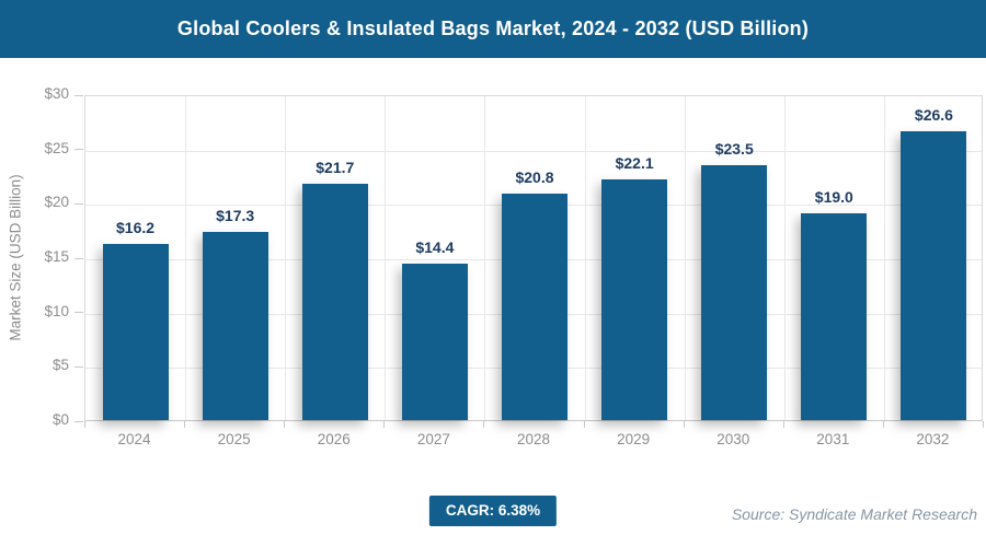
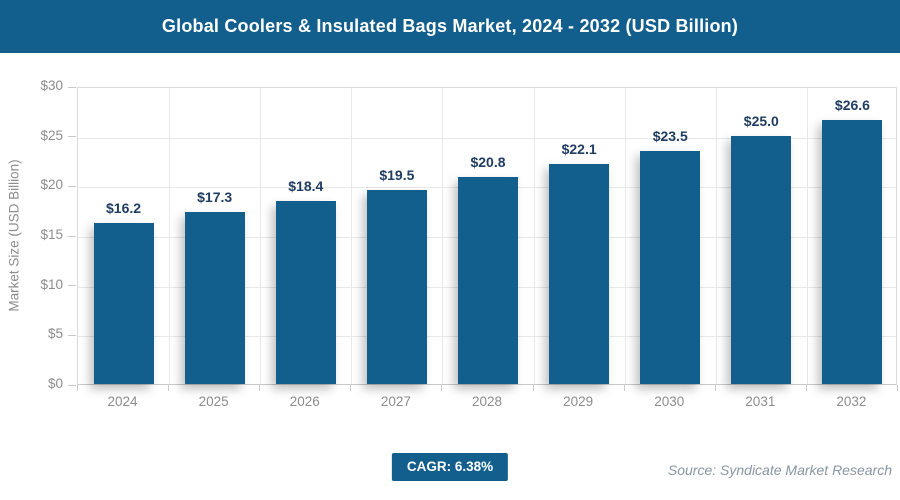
2026: $21.7 -> $18.4
2027: $14.4 -> $19.5
2031: $19.0 -> $25.0
